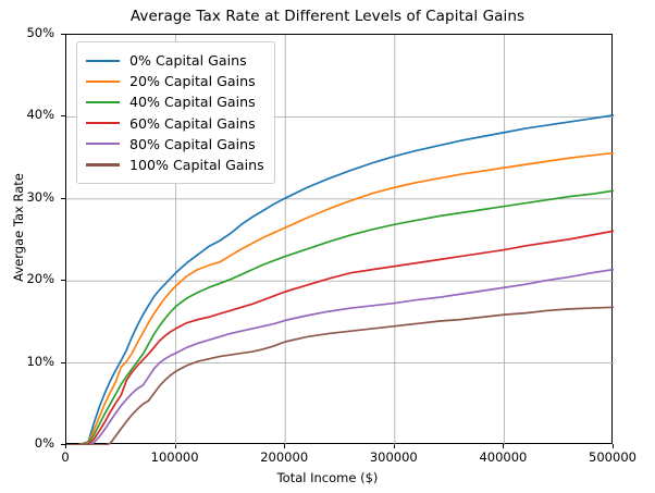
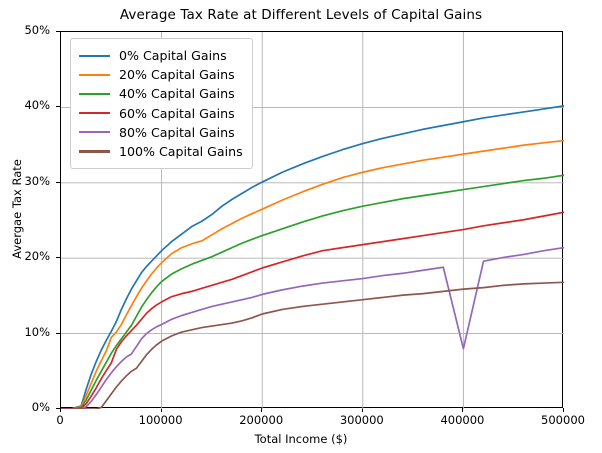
80% Capital Gains/400000: 19% -> 8%
